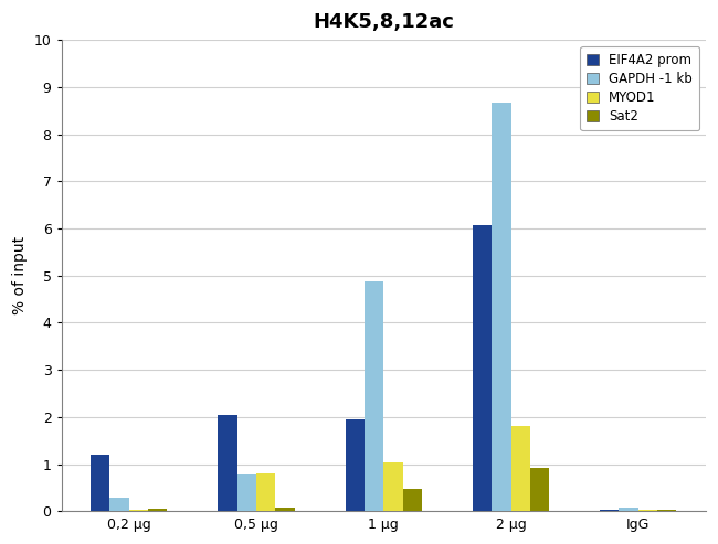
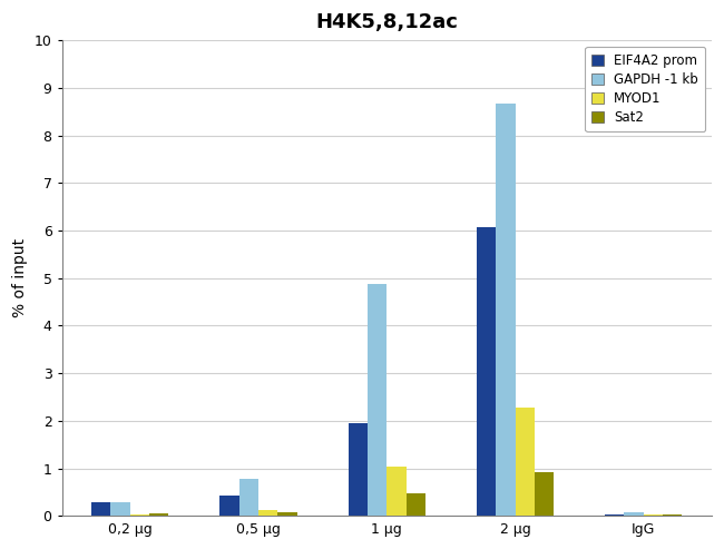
EIF4A2 prom/0,2 μg: 1.20 -> 0.28
EIF4A2 prom/0,5 μg: 2.05 -> 0.42
MYOD1/0,5 μg: 0.80 -> 0.13
MYOD1/2 μg: 1.80 -> 2.27
